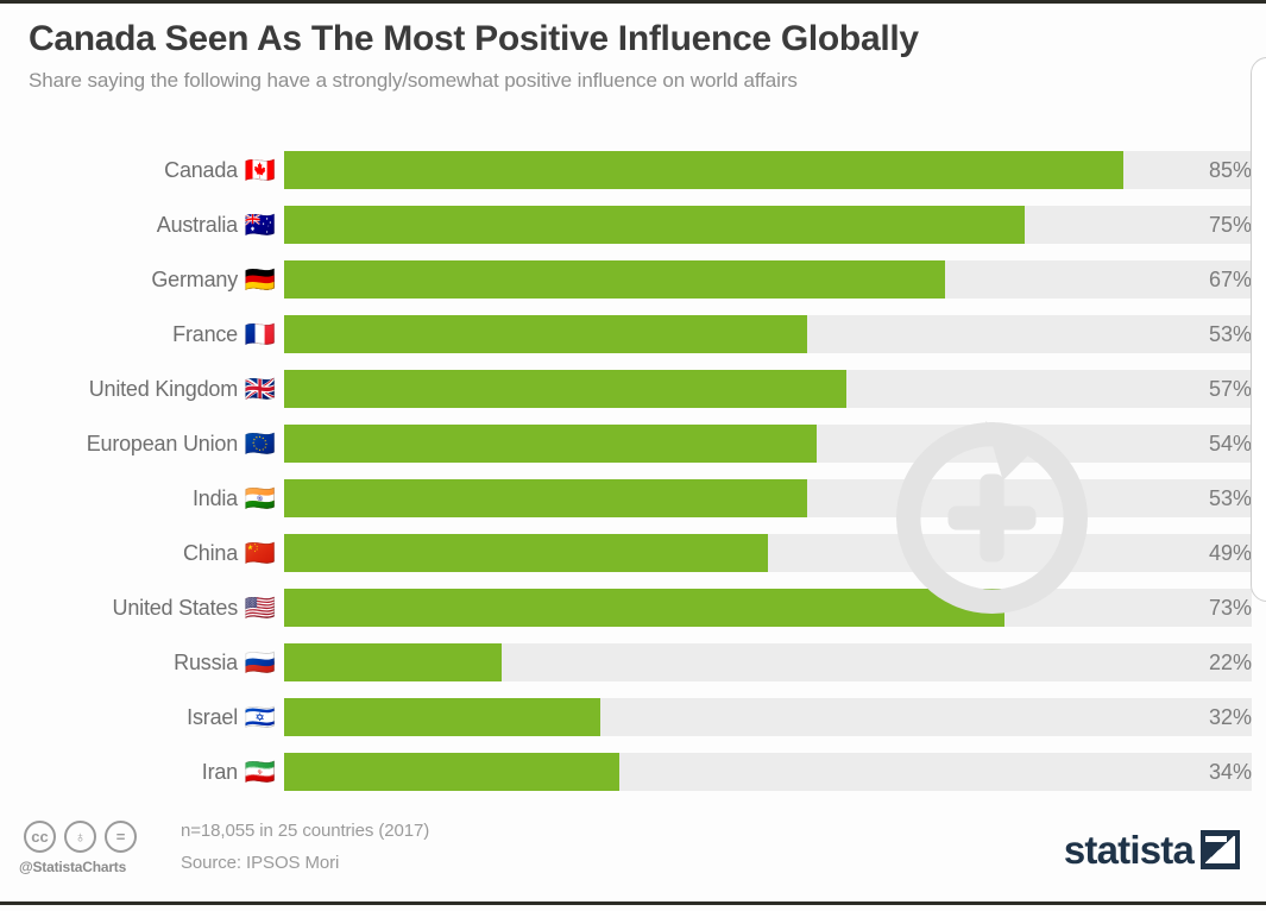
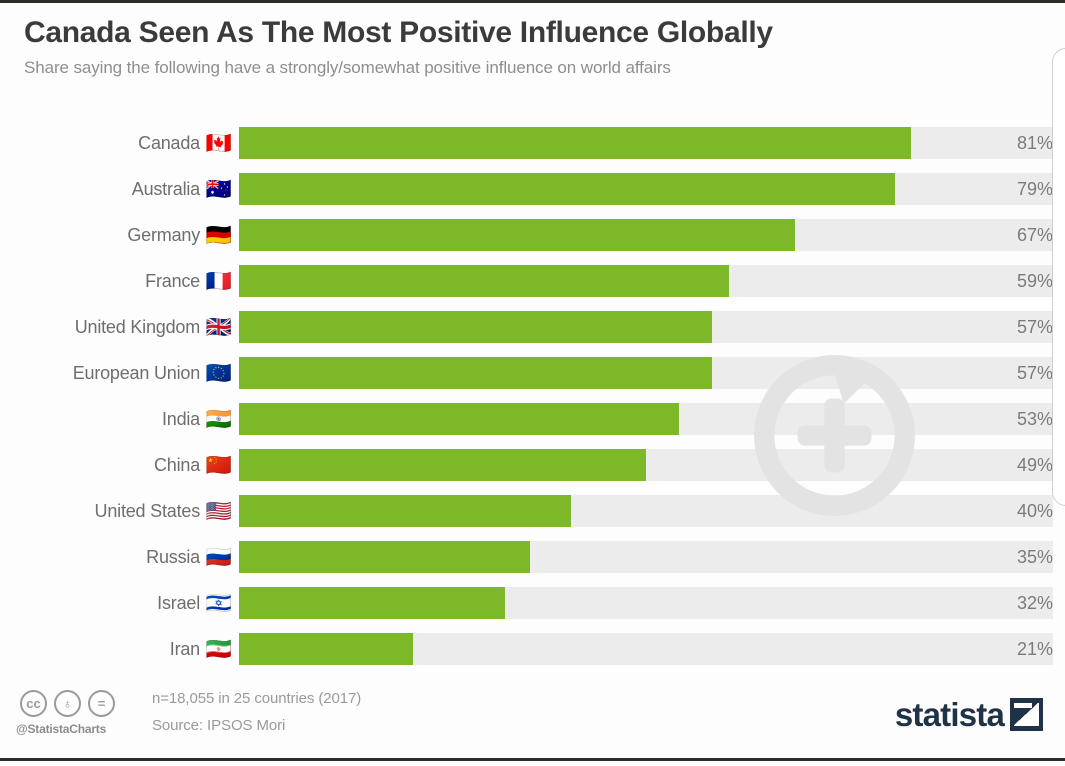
Canada: 85% -> 81%
Australia: 75% -> 79%
France: 53% -> 59%
European Union: 54% -> 57%
United States: 73% -> 40%
Russia: 22% -> 35%
Iran: 34% -> 21%
